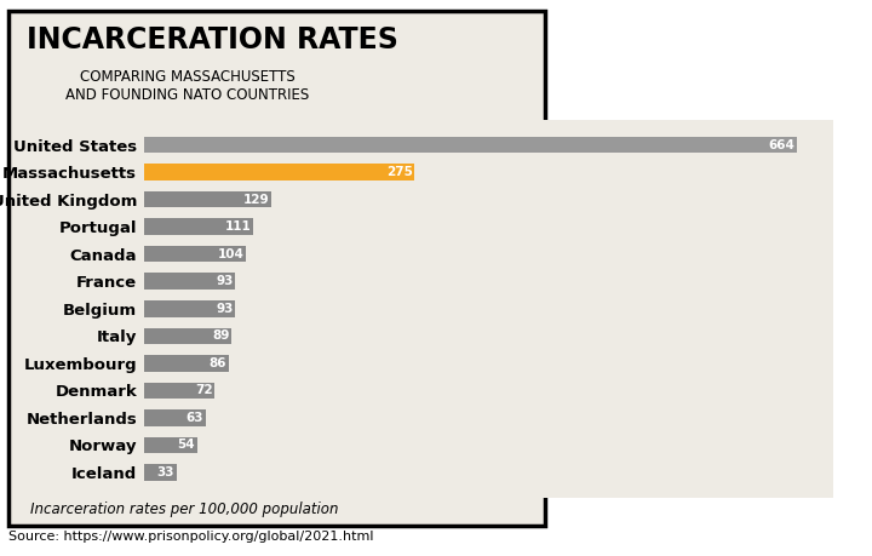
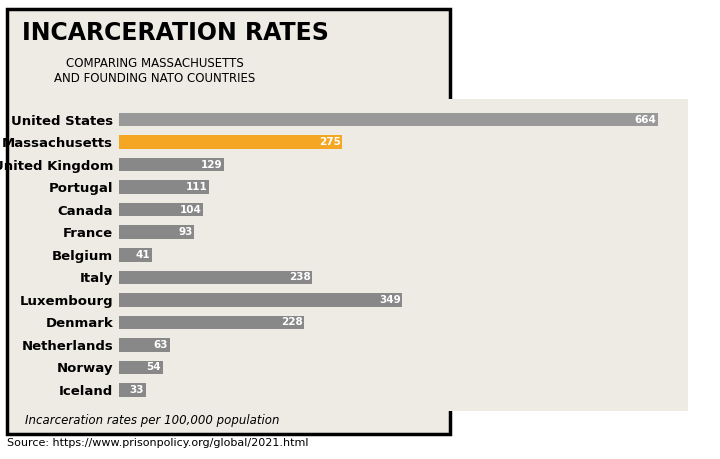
Belgium: 93 -> 41
Italy: 89 -> 238
Luxembourg: 86 -> 349
Denmark: 72 -> 228
